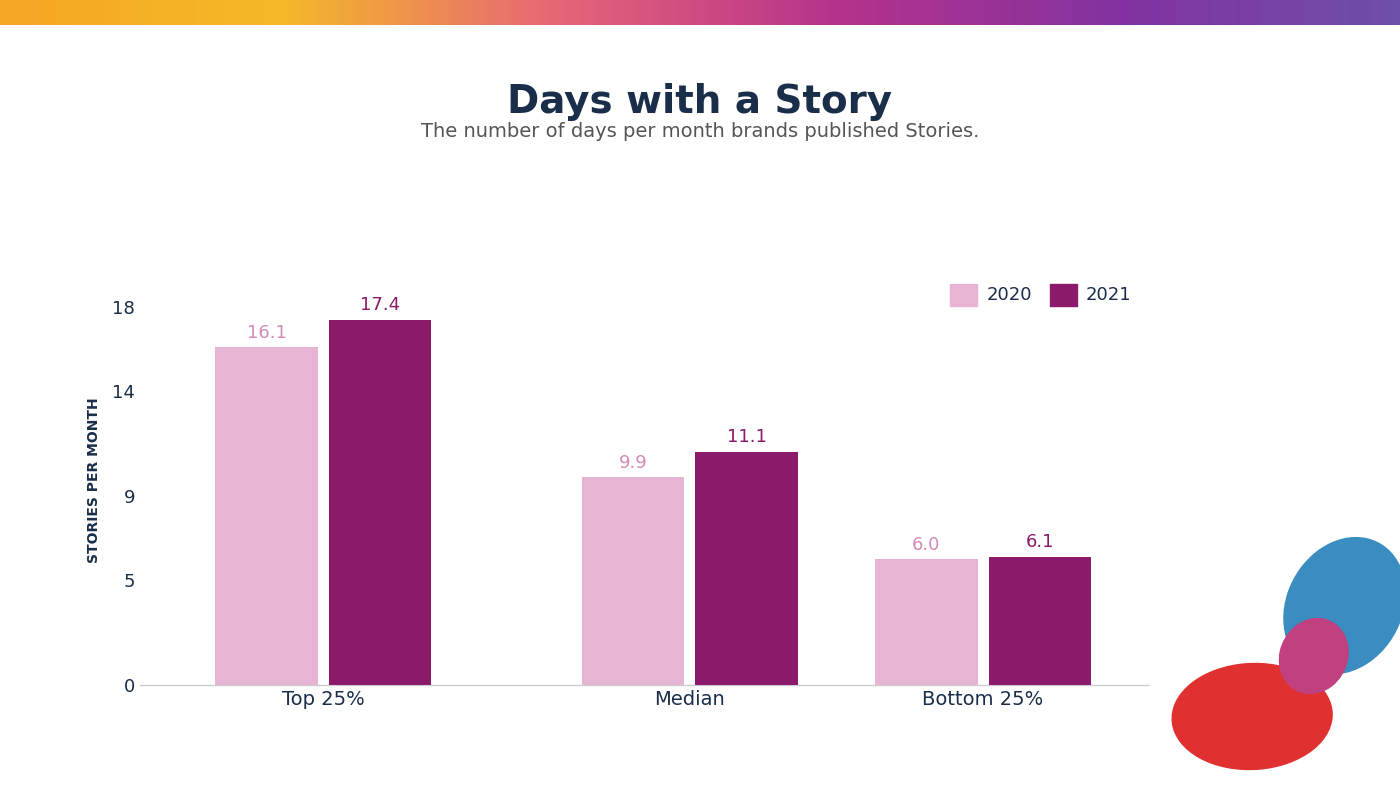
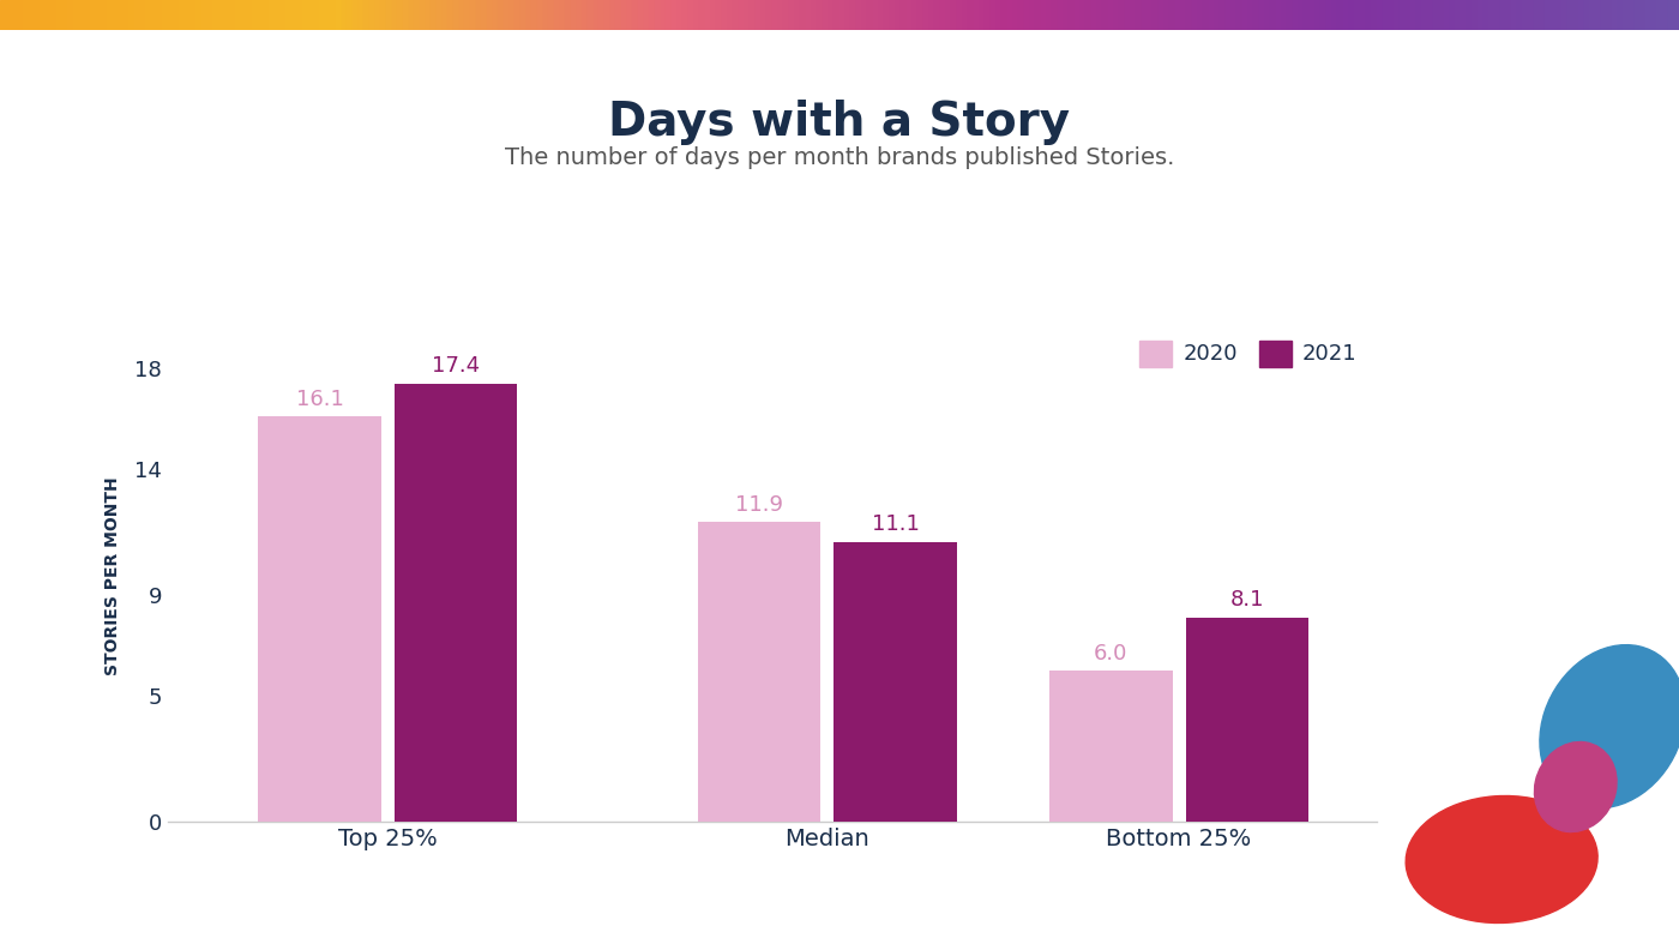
2020/Median: 9.9 -> 11.9
2021/Bottom 25%: 6.1 -> 8.1
